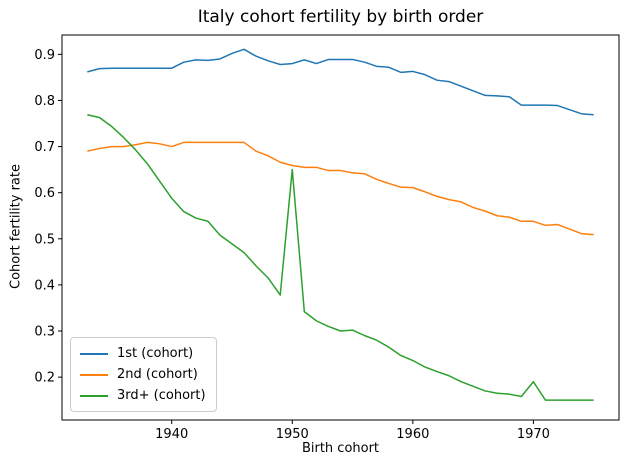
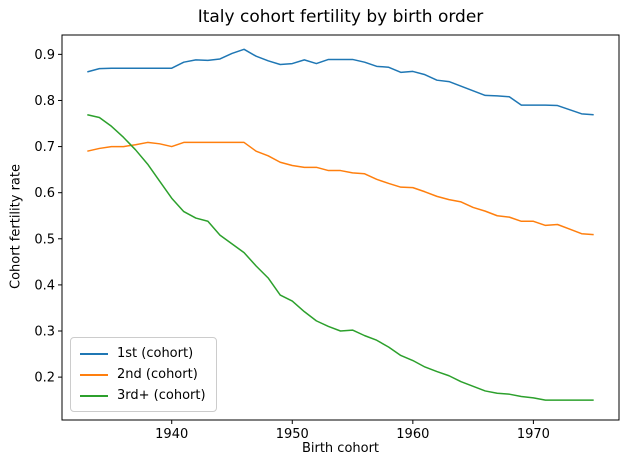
3rd+ (cohort)/1950: 0.65 -> 0.36
3rd+ (cohort)/1970: 0.19 -> 0.15
